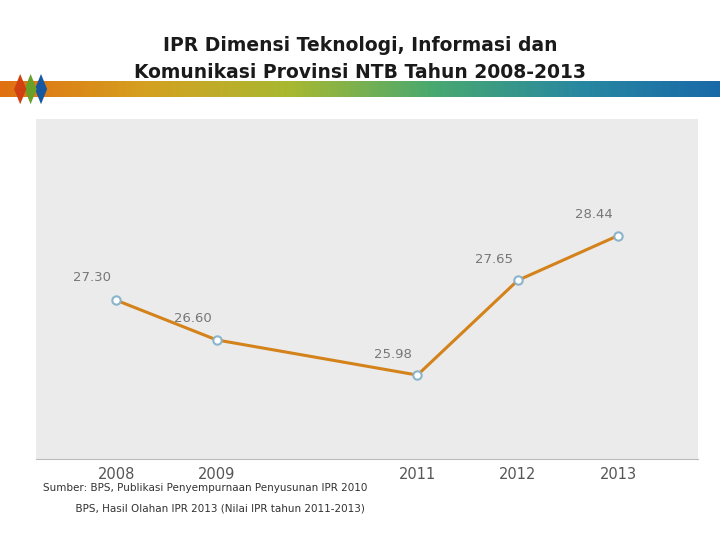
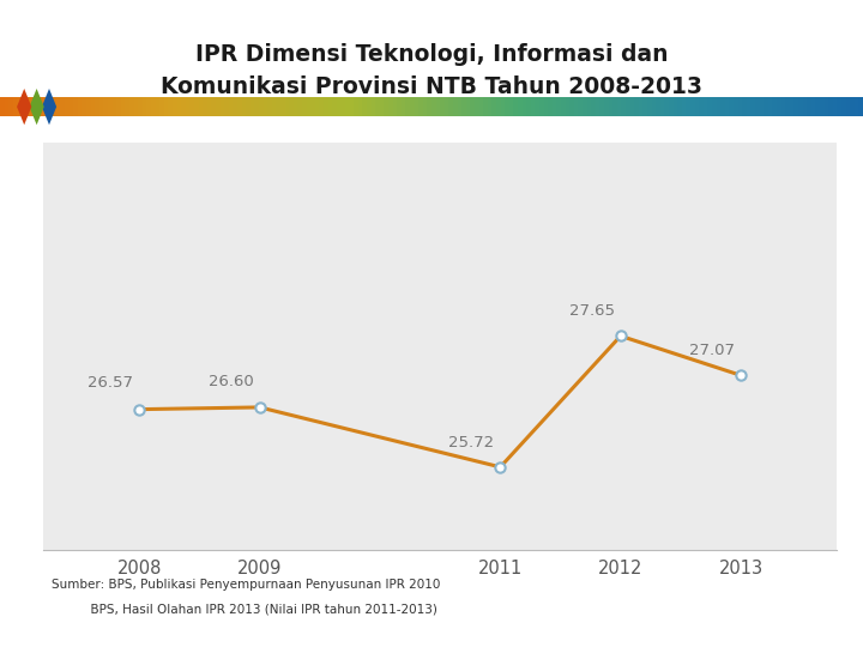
2008: 27.30 -> 26.57
2011: 25.98 -> 25.72
2013: 28.44 -> 27.07
